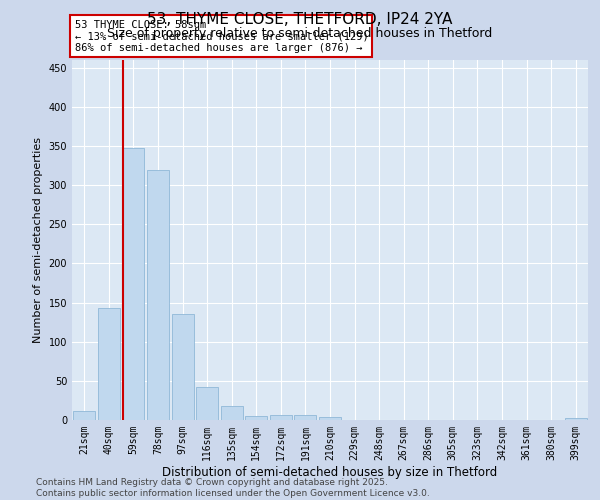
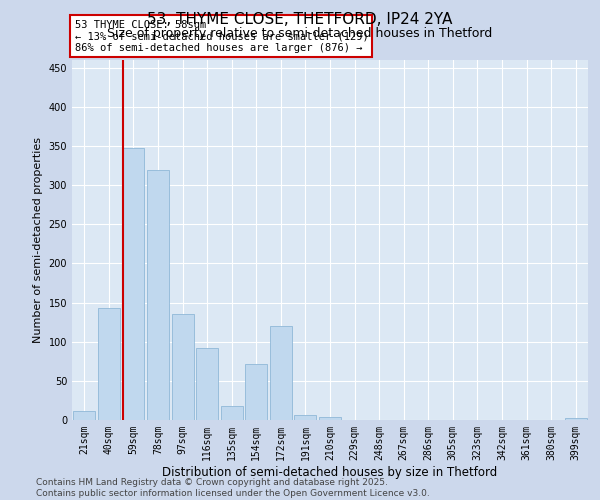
116sqm: 42 -> 92
154sqm: 5 -> 72
172sqm: 6 -> 120
